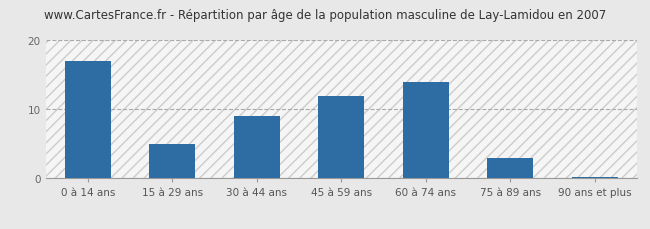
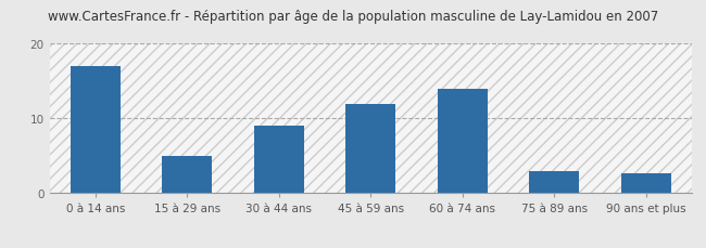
90 ans et plus: 0.2 -> 2.6
